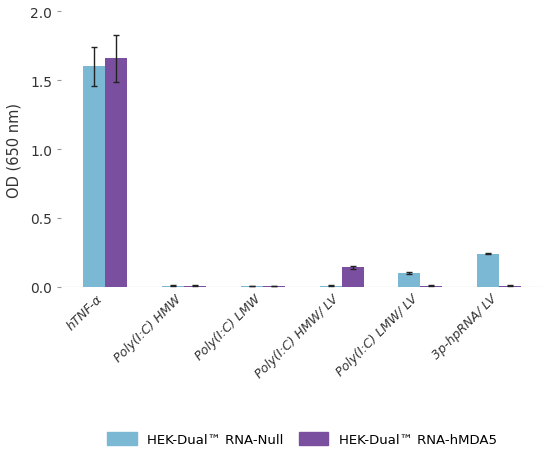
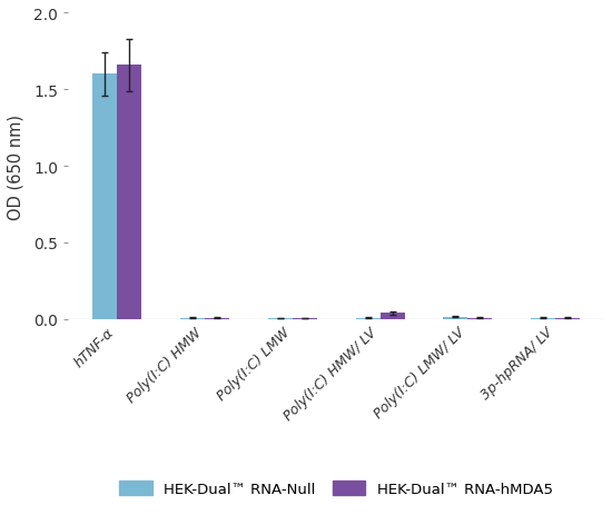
HEK-Dual™ RNA-hMDA5/Poly(I:C) HMW/ LV: 0.14 -> 0.04
HEK-Dual™ RNA-Null/Poly(I:C) LMW/ LV: 0.10 -> 0.01
HEK-Dual™ RNA-Null/3p-hpRNA/ LV: 0.24 -> 0.01
